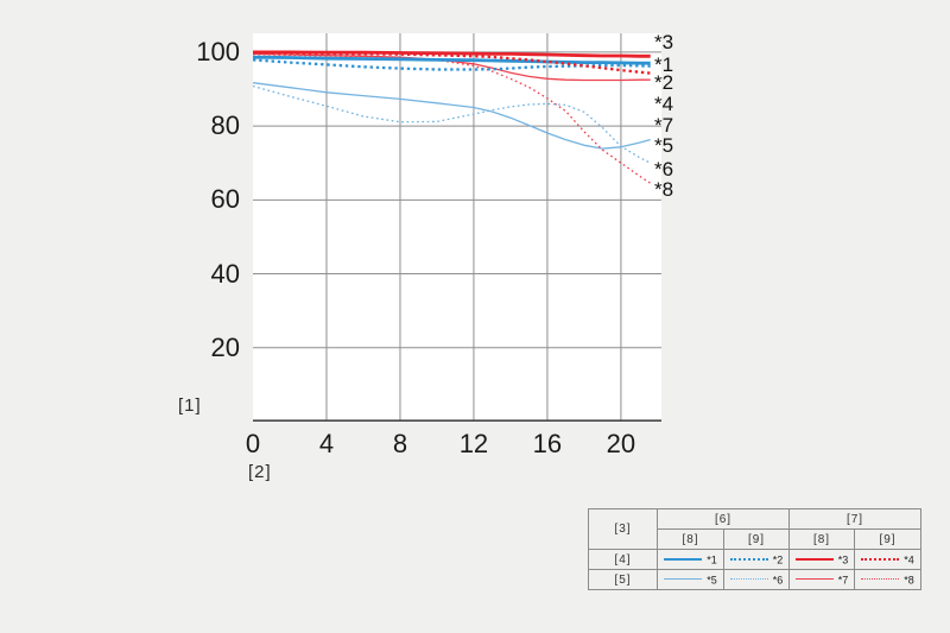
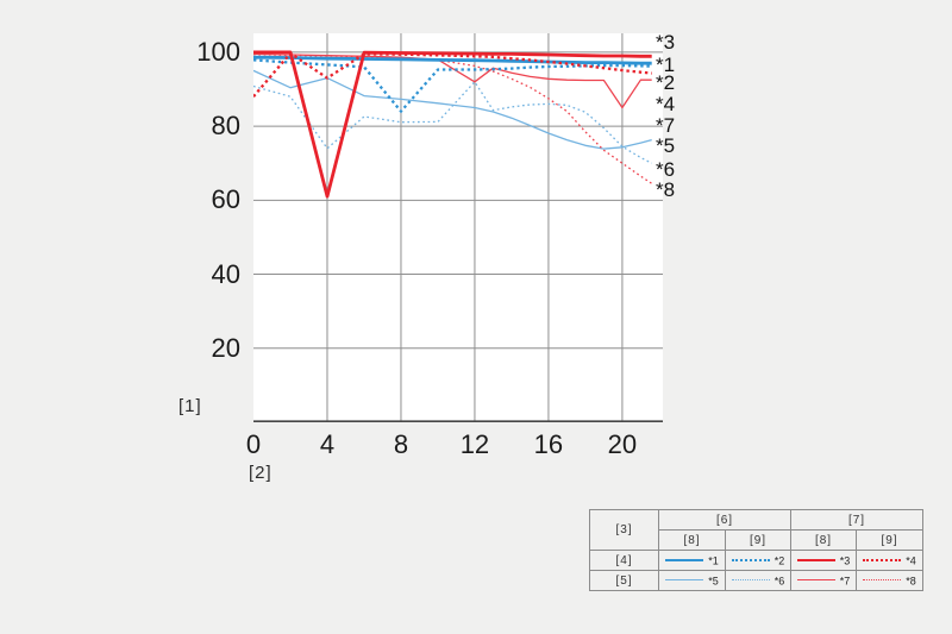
*4/0: 100 -> 88
*5/0: 92 -> 95
*3/4: 100 -> 61
*4/4: 100 -> 93
*5/4: 89 -> 93
*6/4: 85 -> 74
*2/8: 96 -> 84
*6/12: 83 -> 92
*7/12: 97 -> 92
*7/20: 92 -> 85
